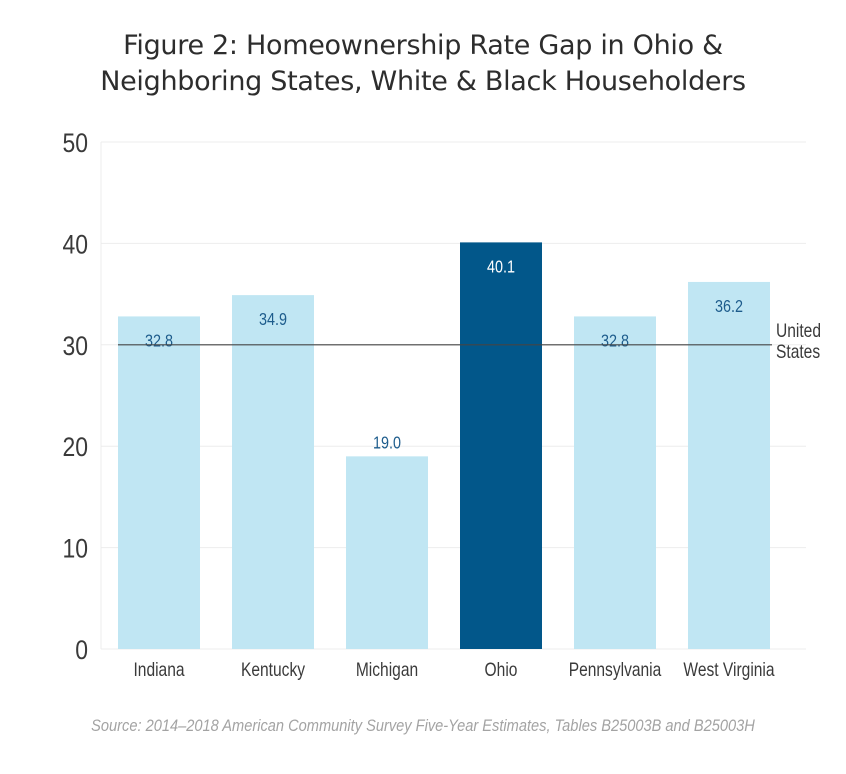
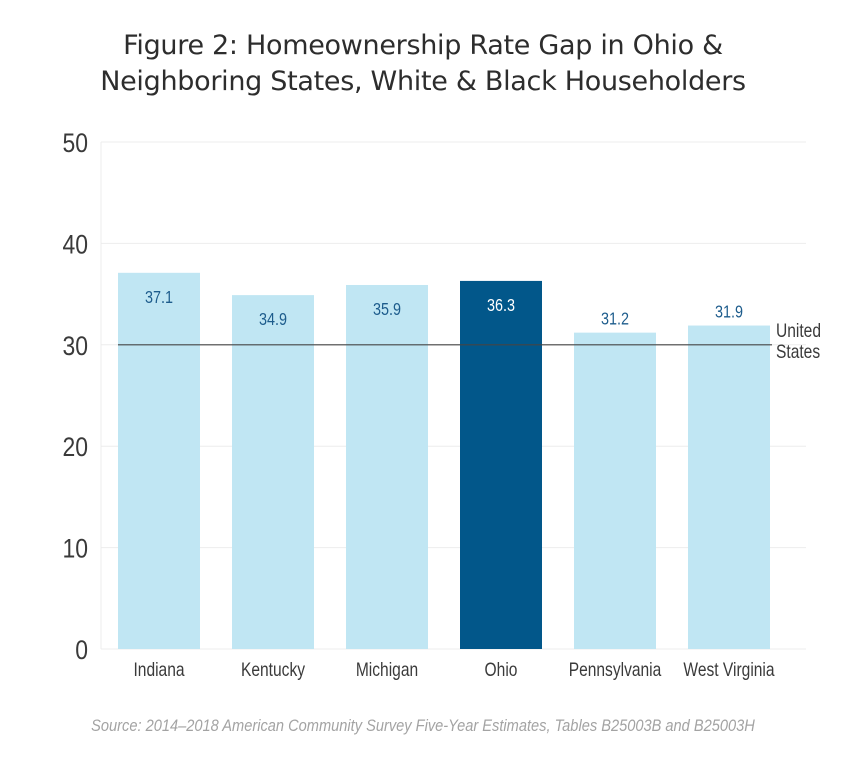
Indiana: 32.8 -> 37.1
Michigan: 19.0 -> 35.9
Ohio: 40.1 -> 36.3
Pennsylvania: 32.8 -> 31.2
West Virginia: 36.2 -> 31.9
